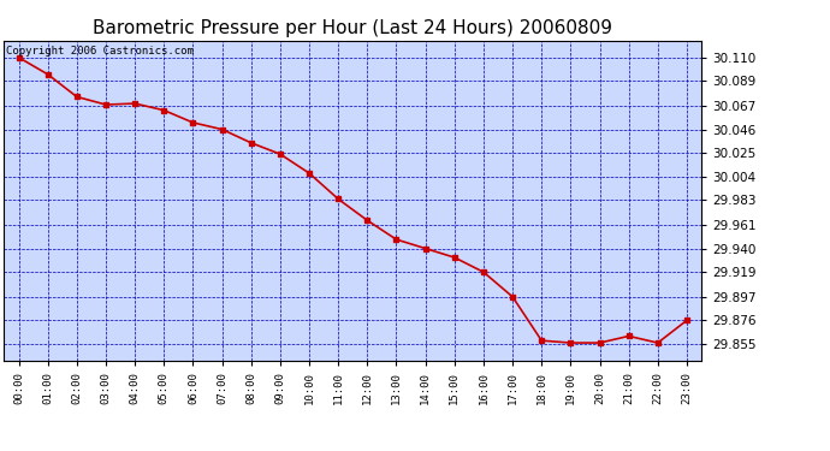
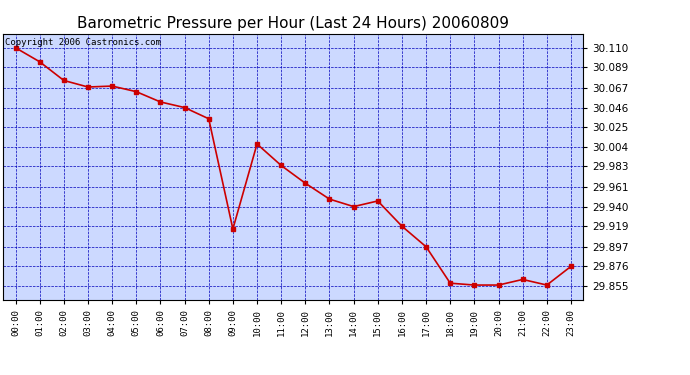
09:00: 30.024 -> 29.916
15:00: 29.932 -> 29.946
